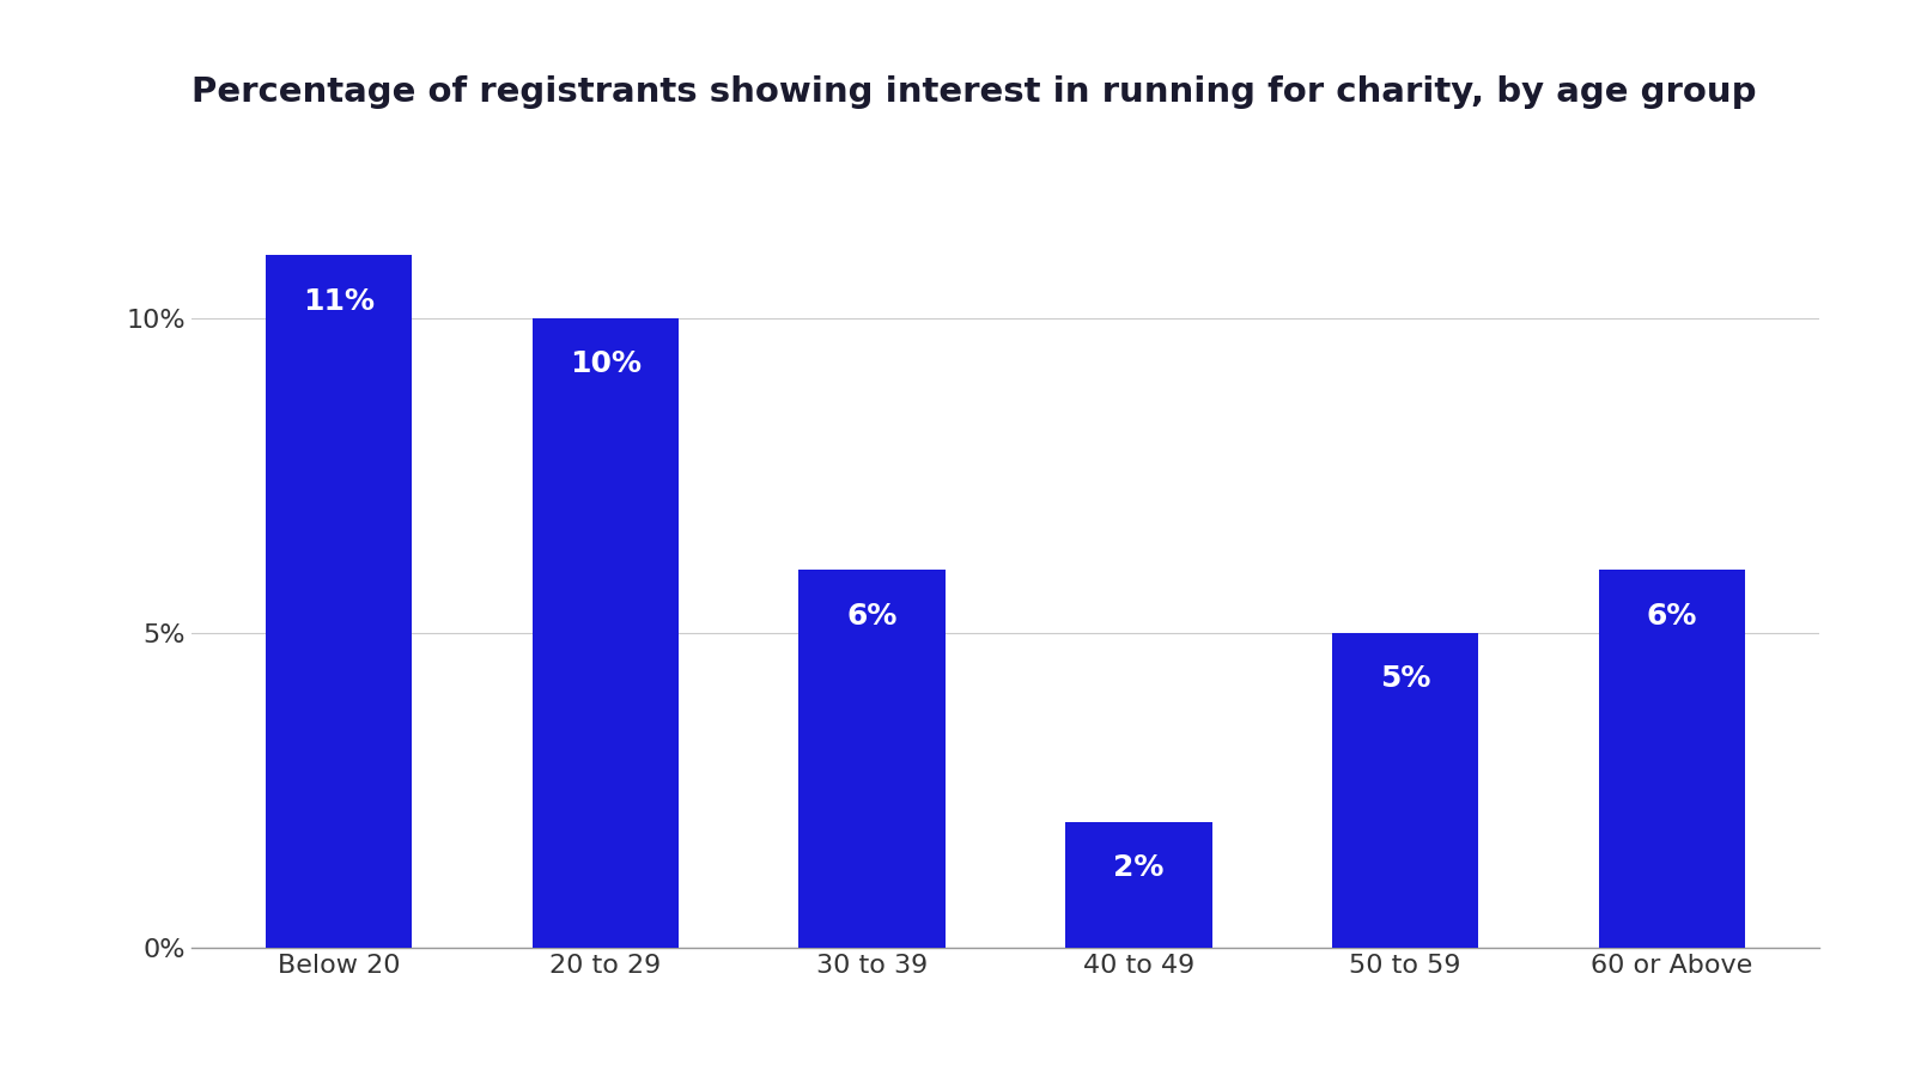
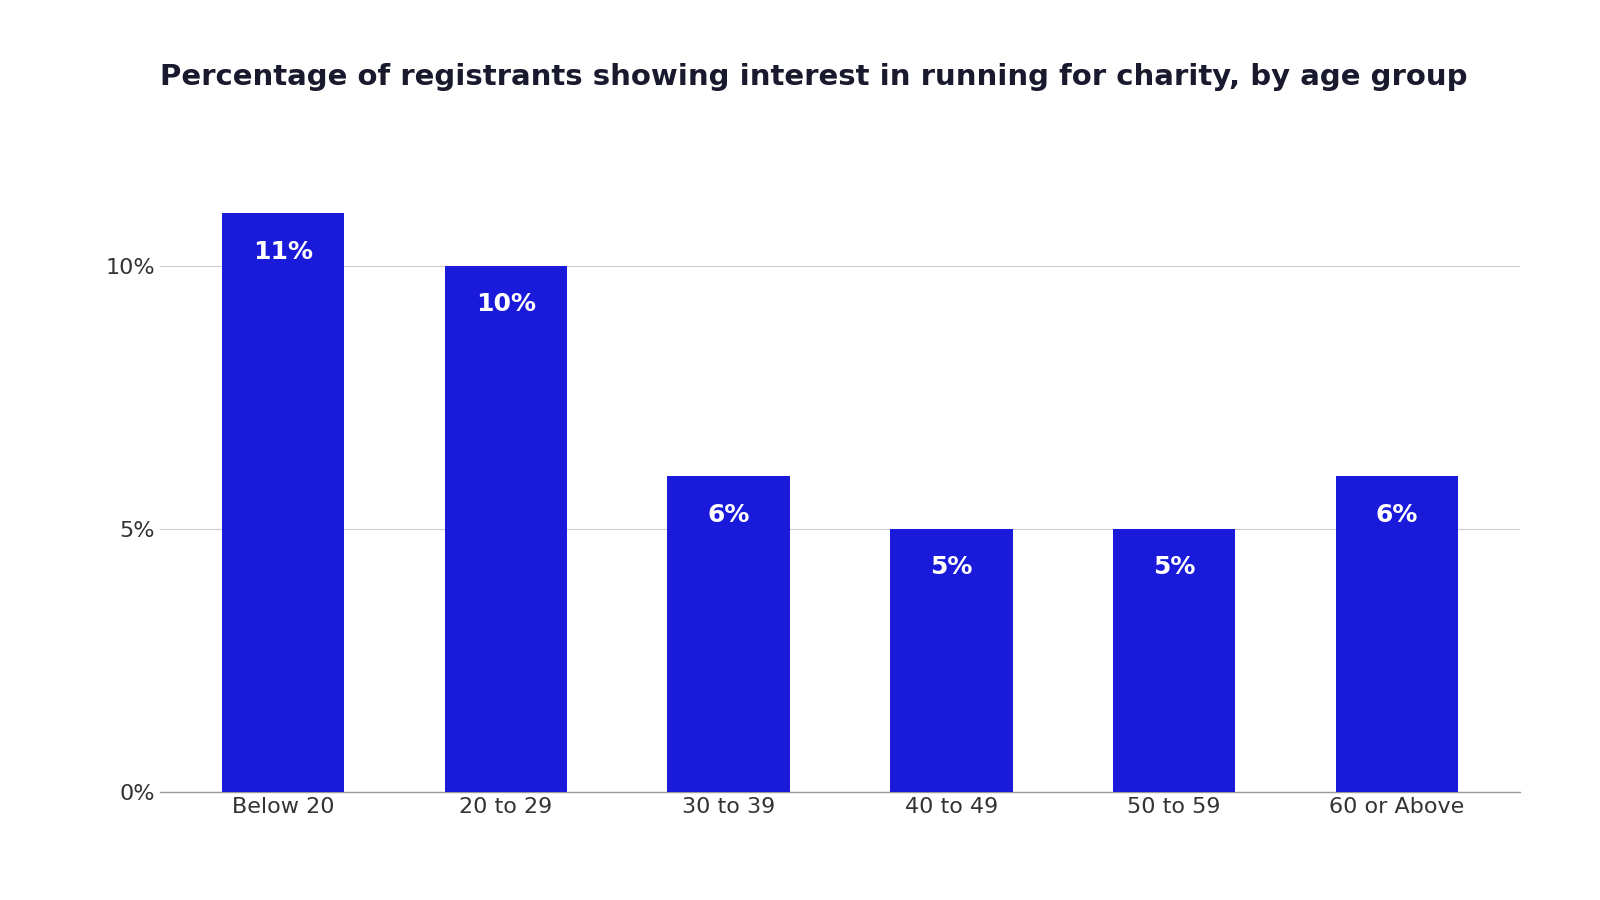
40 to 49: 2% -> 5%
